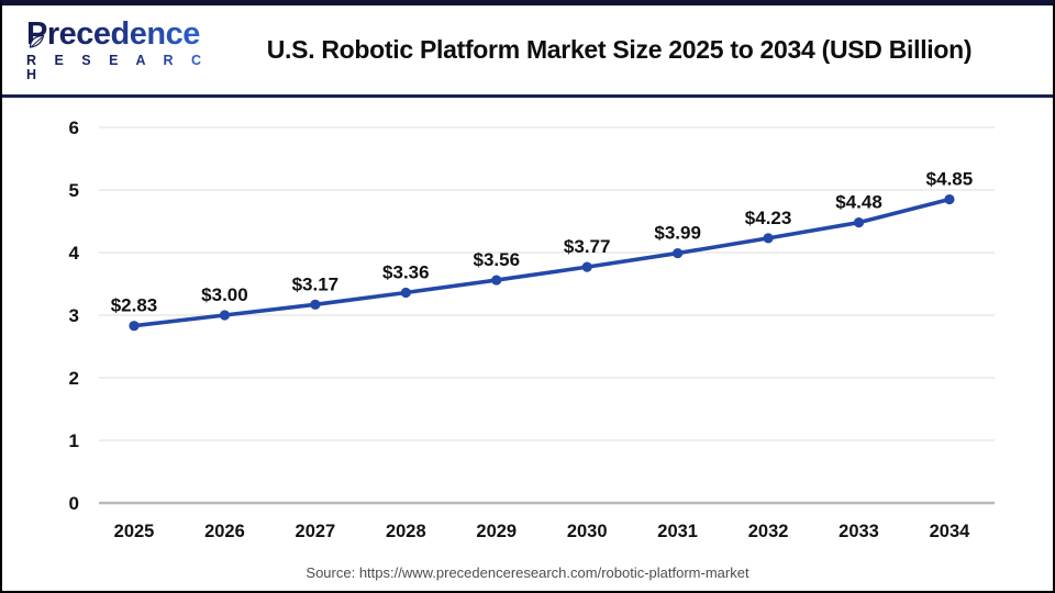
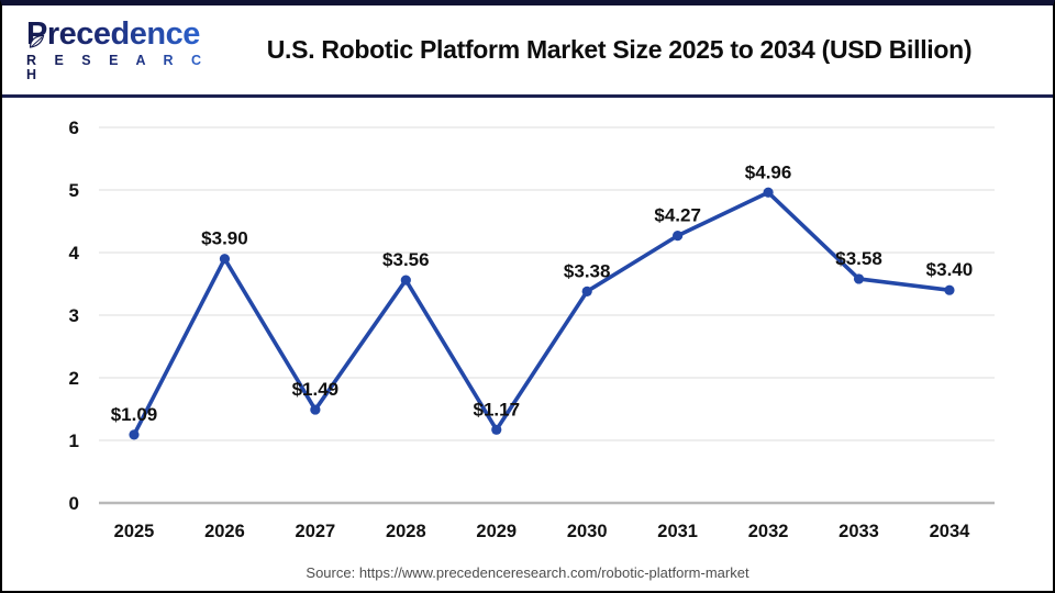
2025: $2.83 -> $1.09
2026: $3.00 -> $3.90
2027: $3.17 -> $1.49
2028: $3.36 -> $3.56
2029: $3.56 -> $1.17
2030: $3.77 -> $3.38
2031: $3.99 -> $4.27
2032: $4.23 -> $4.96
2033: $4.48 -> $3.58
2034: $4.85 -> $3.40
